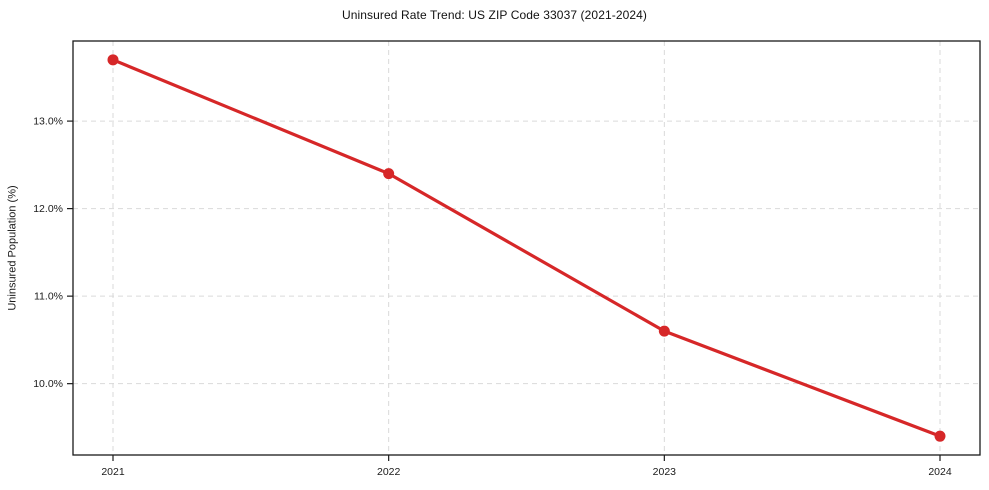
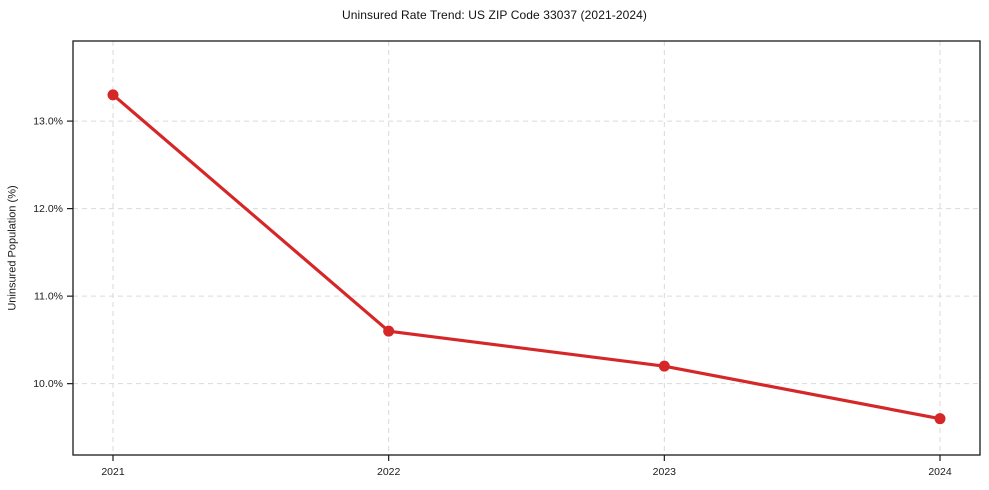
2021: 13.7% -> 13.3%
2022: 12.4% -> 10.6%
2023: 10.6% -> 10.2%
2024: 9.4% -> 9.6%
